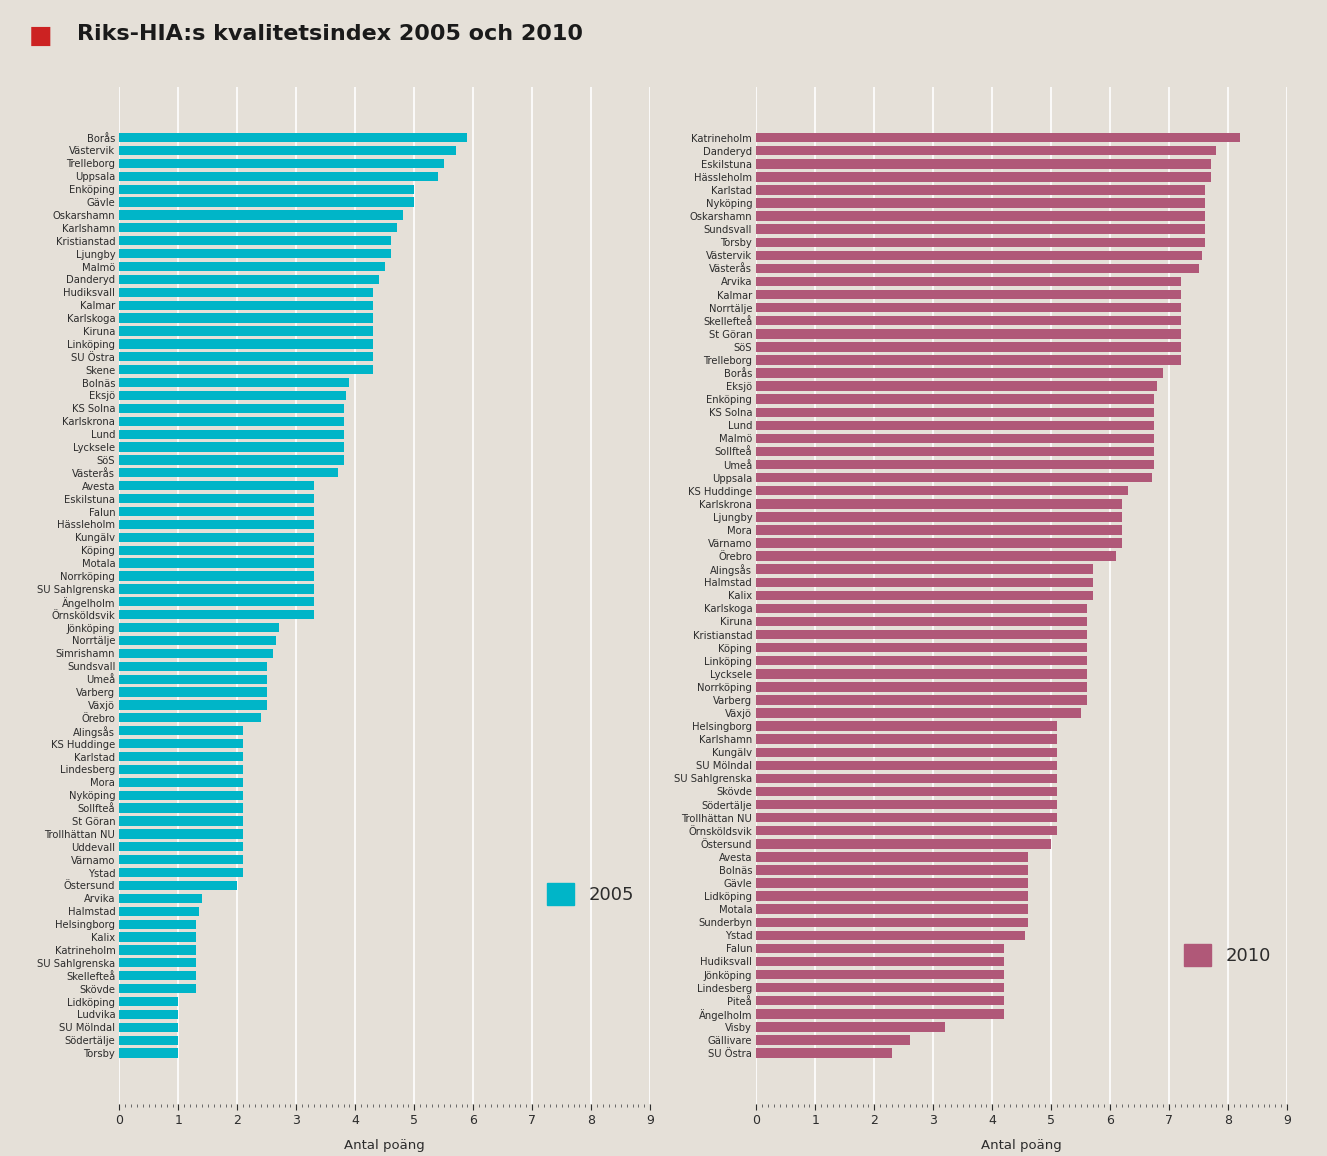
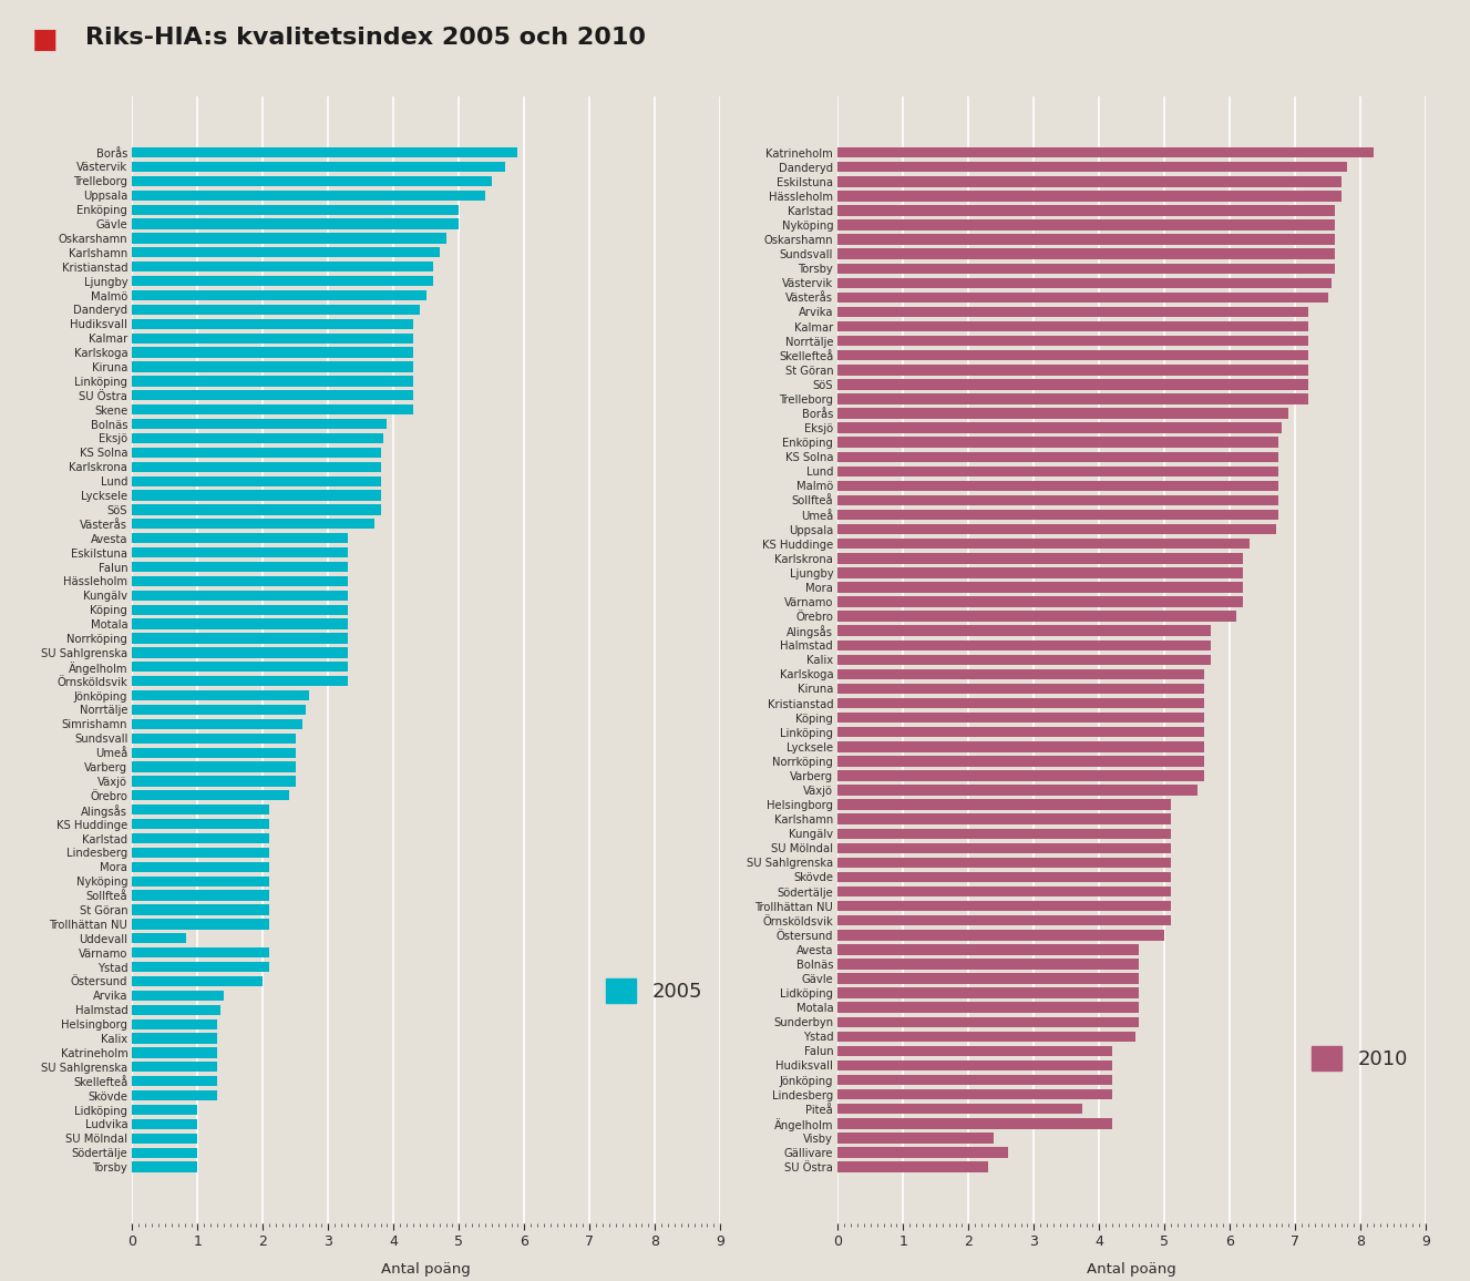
Uddevall: 2.10 -> 0.82
Piteå: 4.20 -> 3.74
Visby: 3.20 -> 2.38
